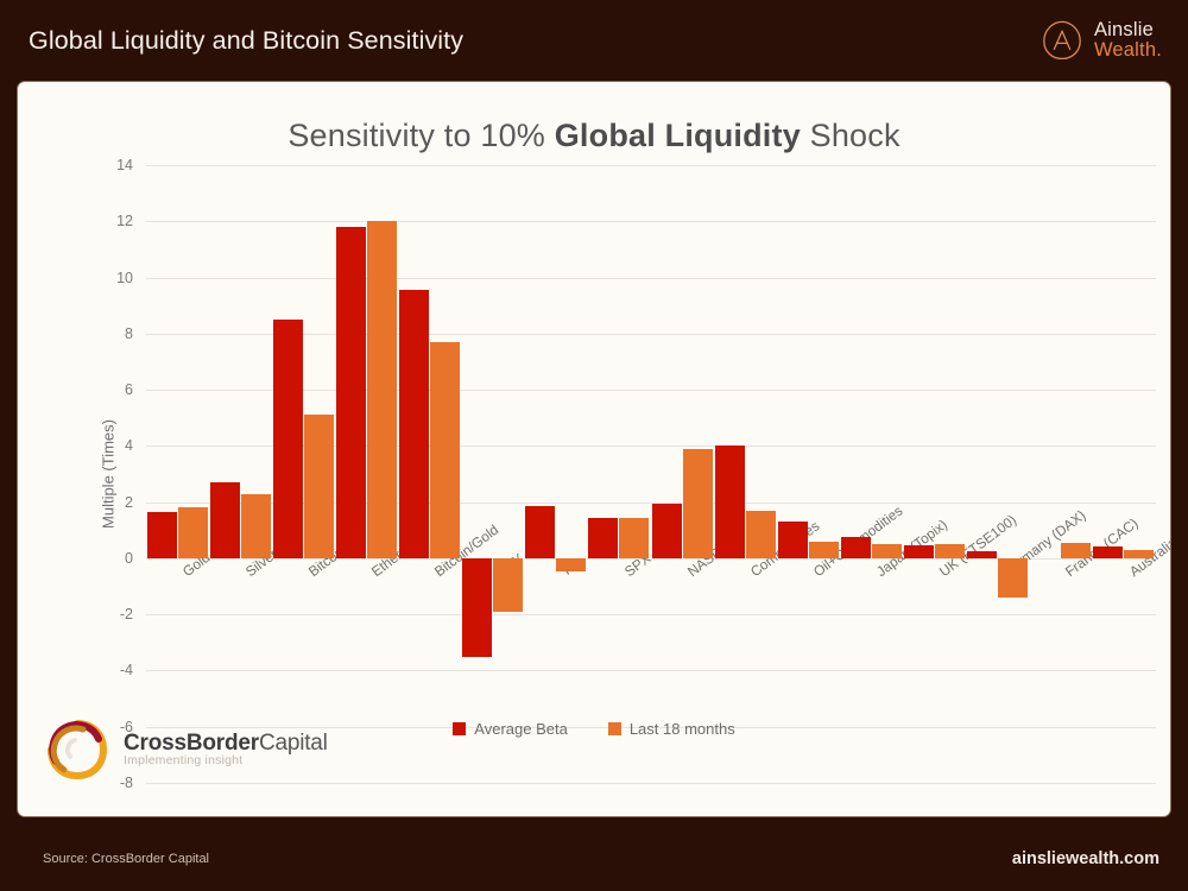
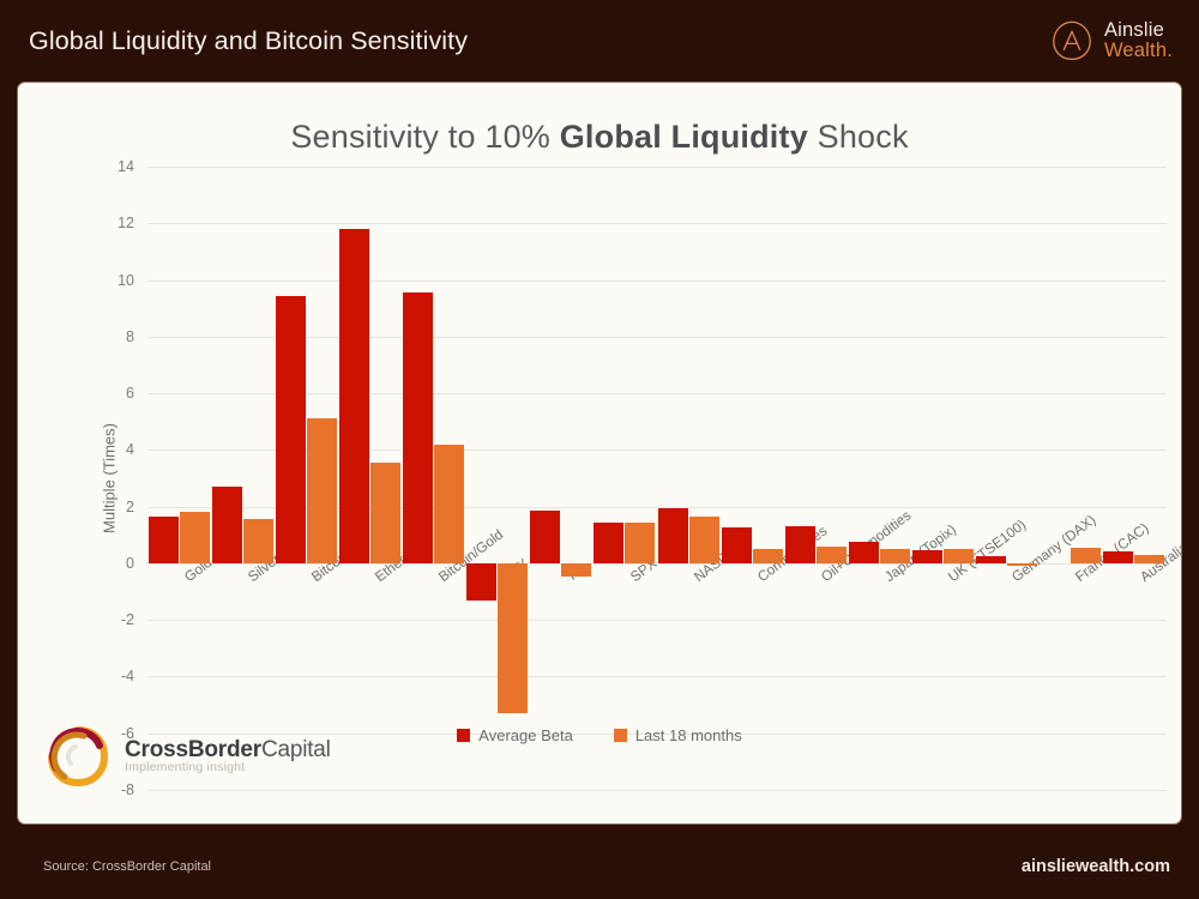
Last 18 months/Silver: 2.3 -> 1.6
Average Beta/Bitcoin: 8.5 -> 9.4
Last 18 months/Ethereum: 12.0 -> 3.5
Last 18 months/Bitcoin/Gold: 7.7 -> 4.2
Average Beta/RTY: -3.5 -> -1.3
Last 18 months/RTY: -1.9 -> -5.3
Last 18 months/NASDAQ: 3.9 -> 1.6
Average Beta/Commodities: 4.0 -> 1.2
Last 18 months/Commodities: 1.7 -> 0.5
Last 18 months/Germany (DAX): -1.4 -> -0.1
